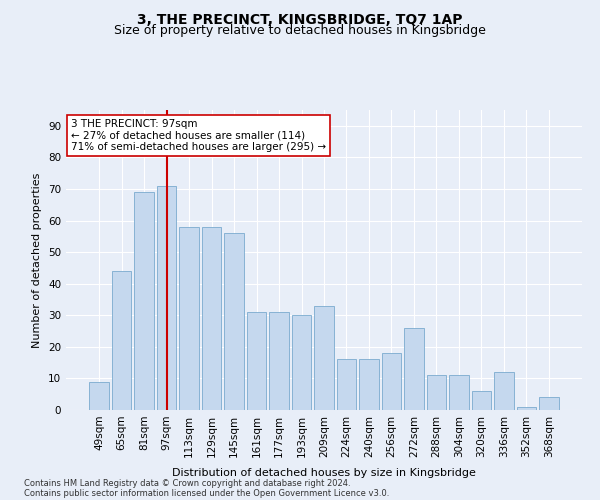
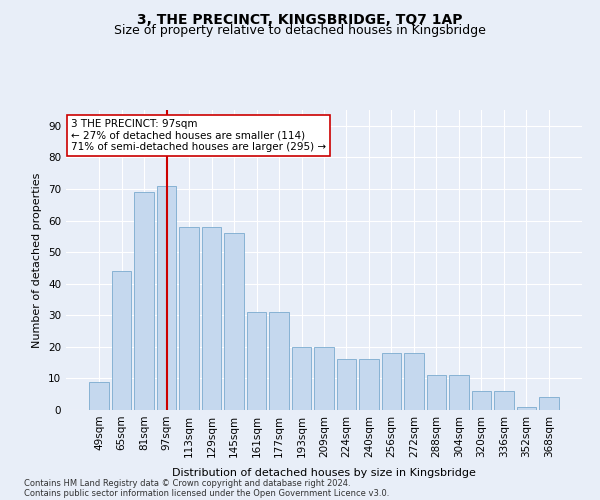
193sqm: 30 -> 20
209sqm: 33 -> 20
272sqm: 26 -> 18
336sqm: 12 -> 6
